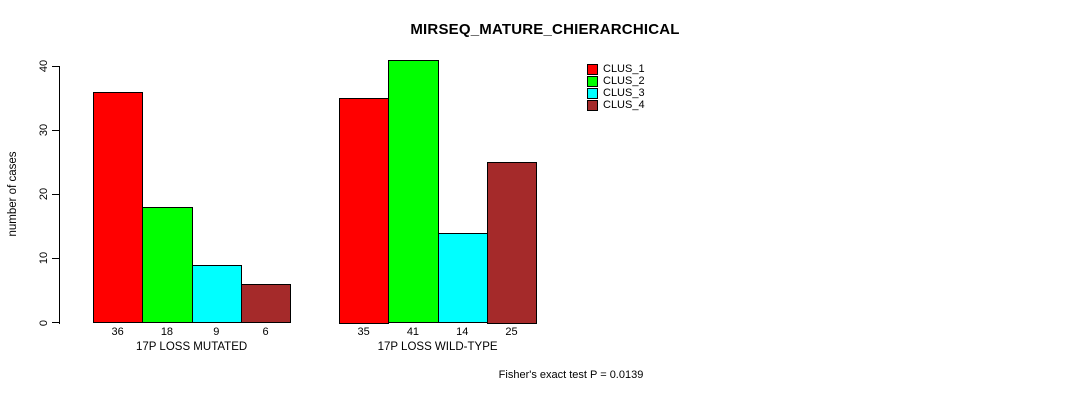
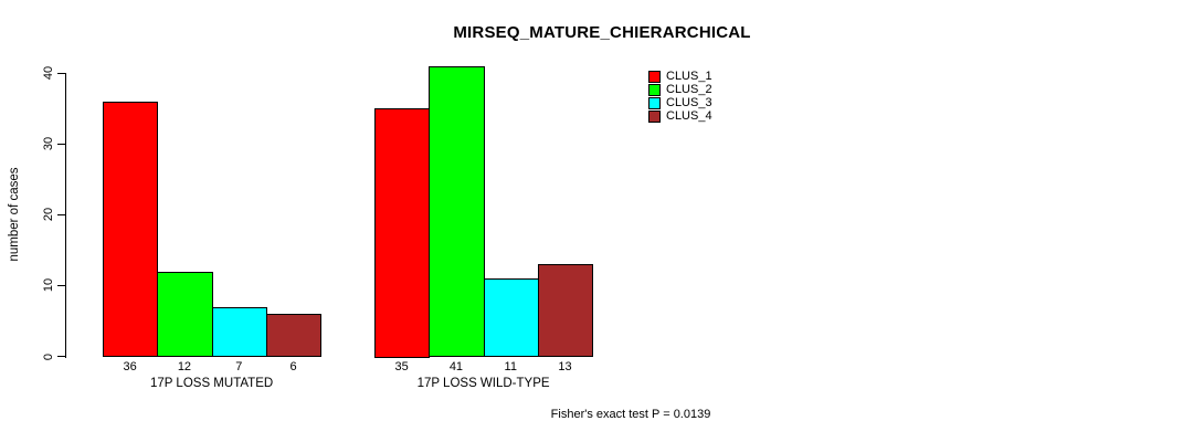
CLUS_2/17P LOSS MUTATED: 18 -> 12
CLUS_3/17P LOSS MUTATED: 9 -> 7
CLUS_3/17P LOSS WILD-TYPE: 14 -> 11
CLUS_4/17P LOSS WILD-TYPE: 25 -> 13
